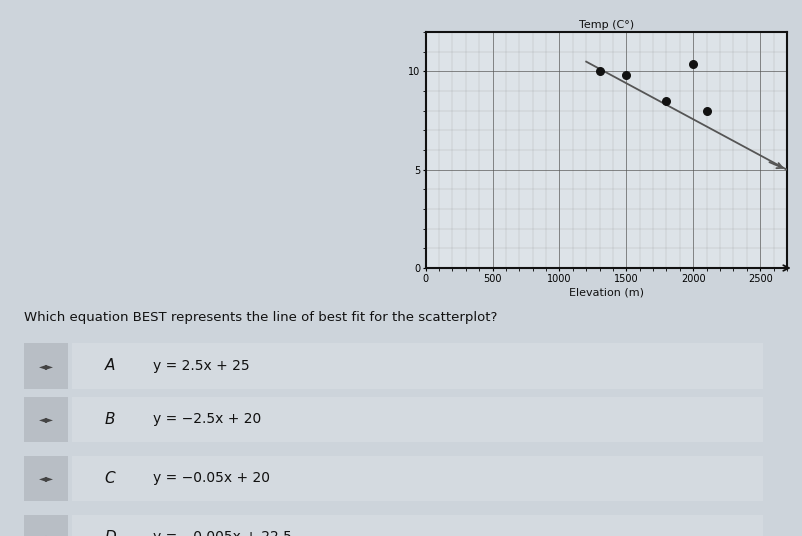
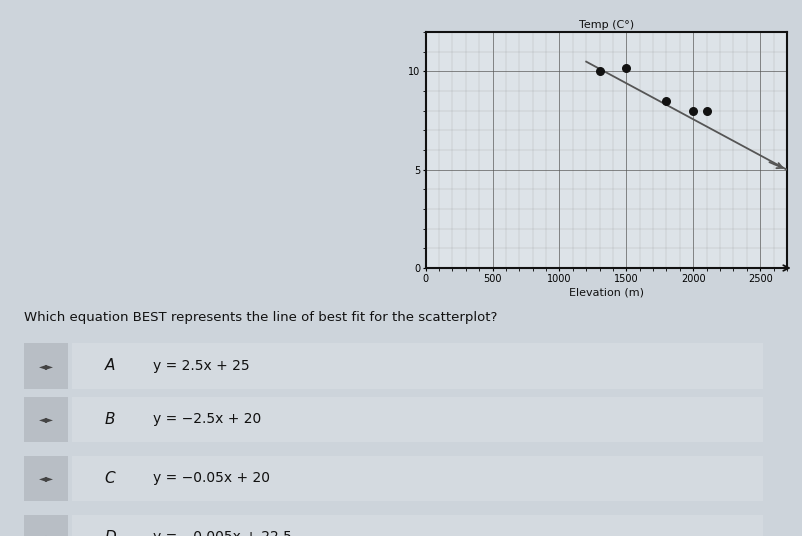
1500: 9.8 -> 10.2
2000: 10.4 -> 8.0
